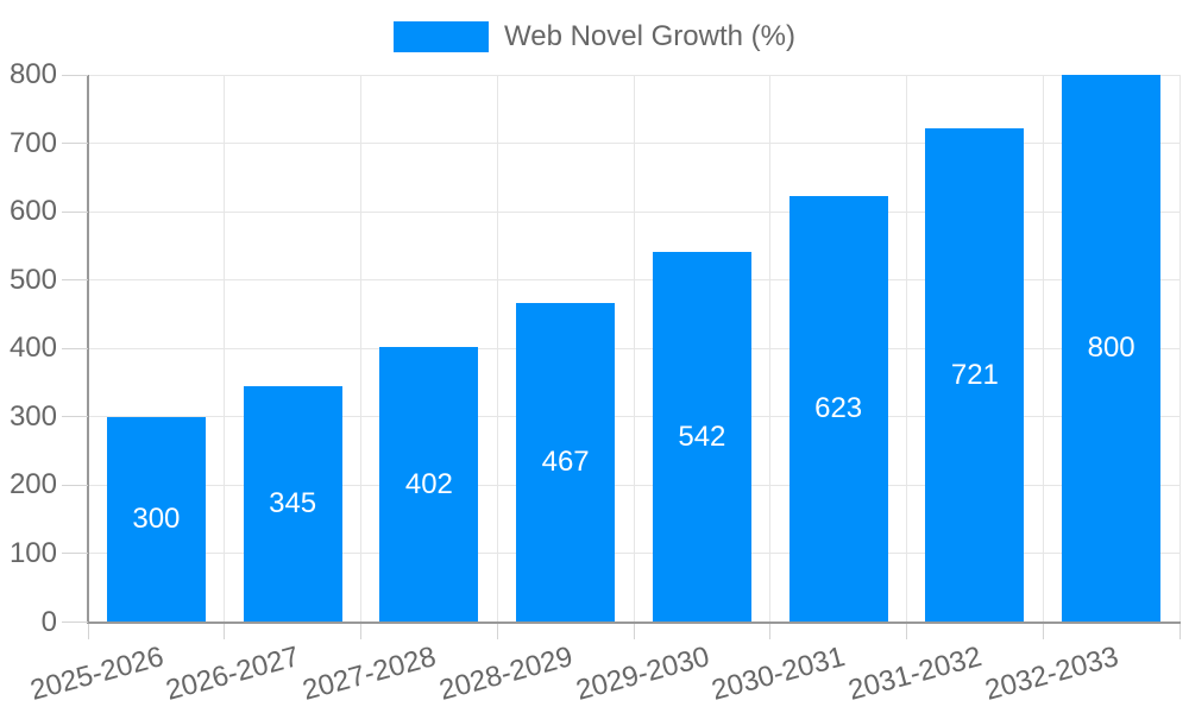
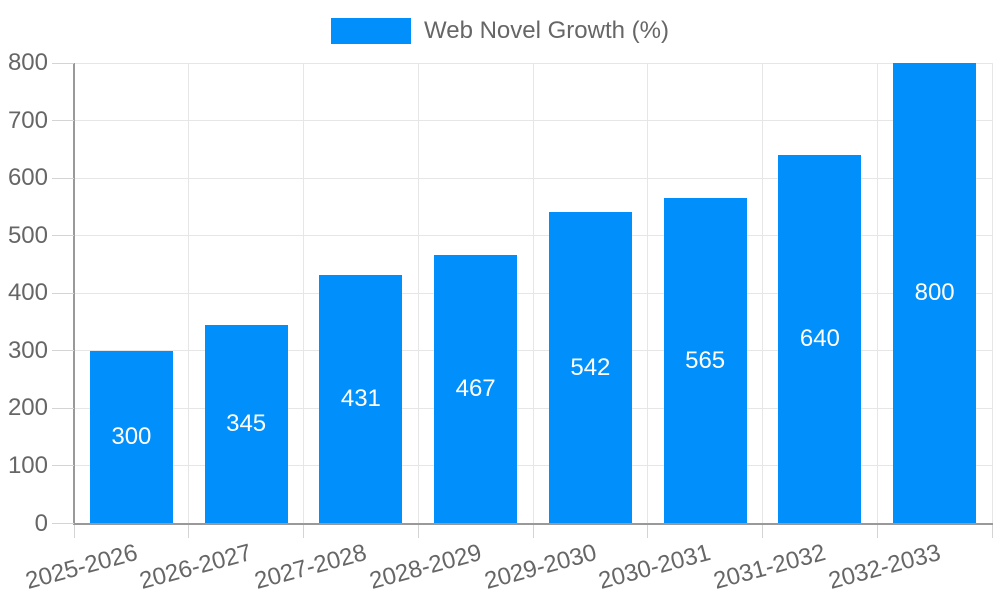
2027-2028: 402 -> 431
2030-2031: 623 -> 565
2031-2032: 721 -> 640
